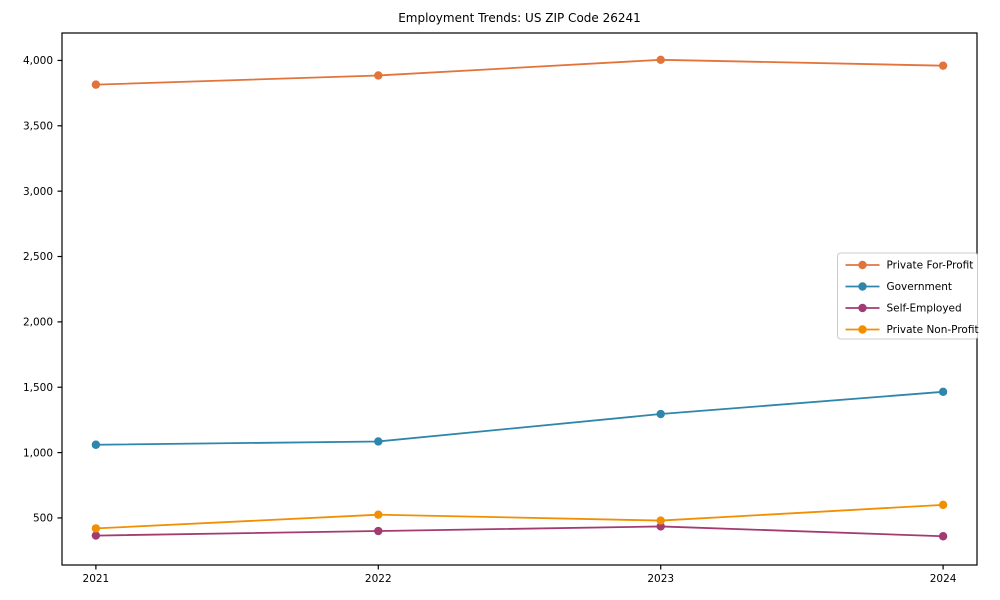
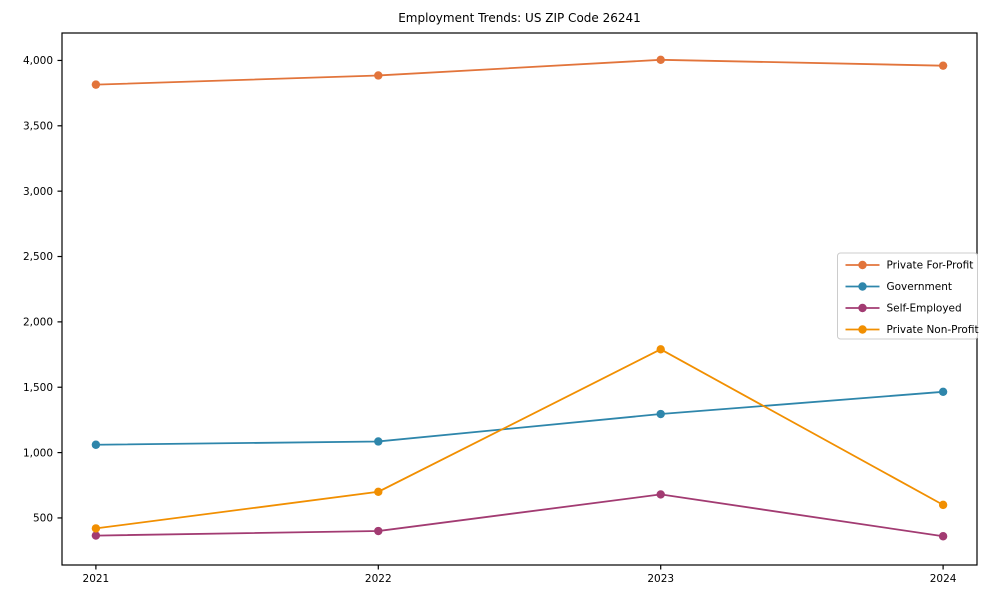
Private Non-Profit/2022: 520 -> 700
Self-Employed/2023: 440 -> 680
Private Non-Profit/2023: 480 -> 1790
